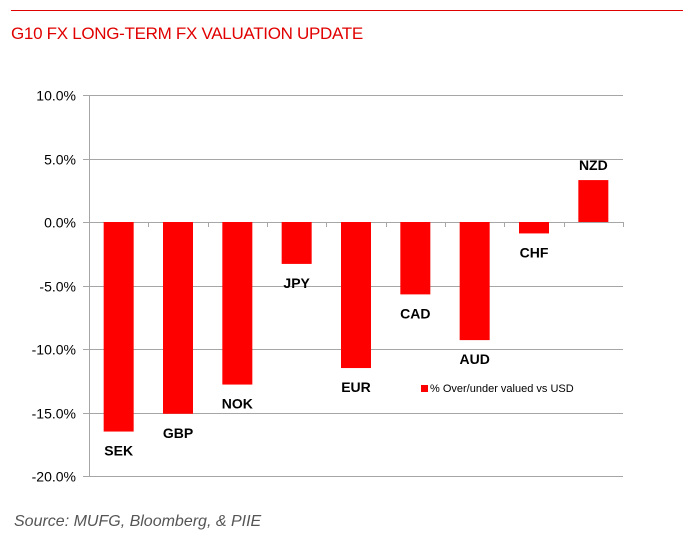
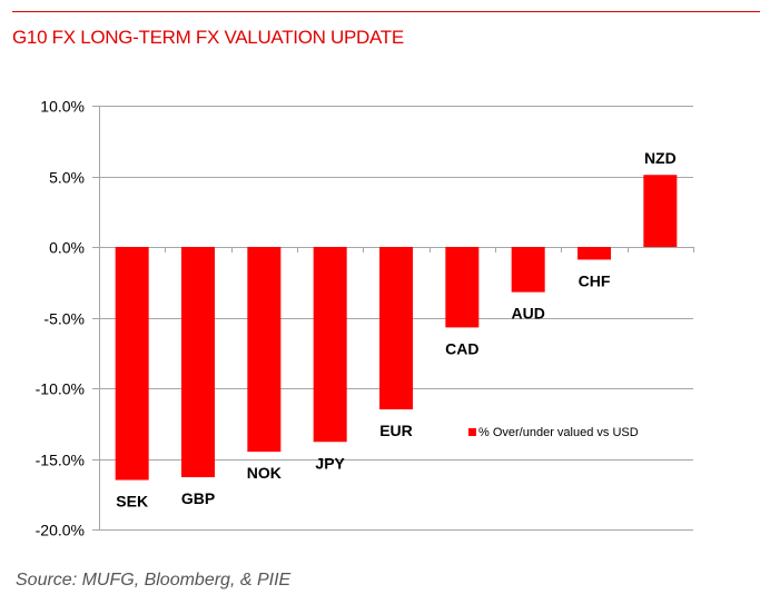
GBP: -15.1% -> -16.3%
NOK: -12.8% -> -14.5%
JPY: -3.3% -> -13.8%
AUD: -9.3% -> -3.2%
NZD: 3.3% -> 5.1%
